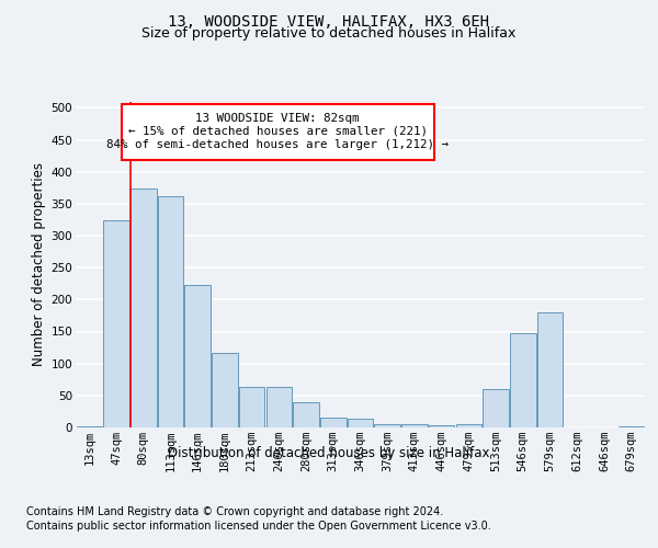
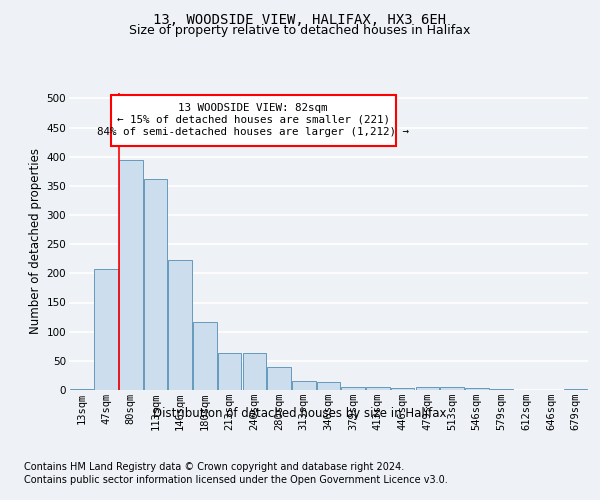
47sqm: 324 -> 207
80sqm: 374 -> 395
513sqm: 60 -> 5
546sqm: 148 -> 3
579sqm: 180 -> 1
